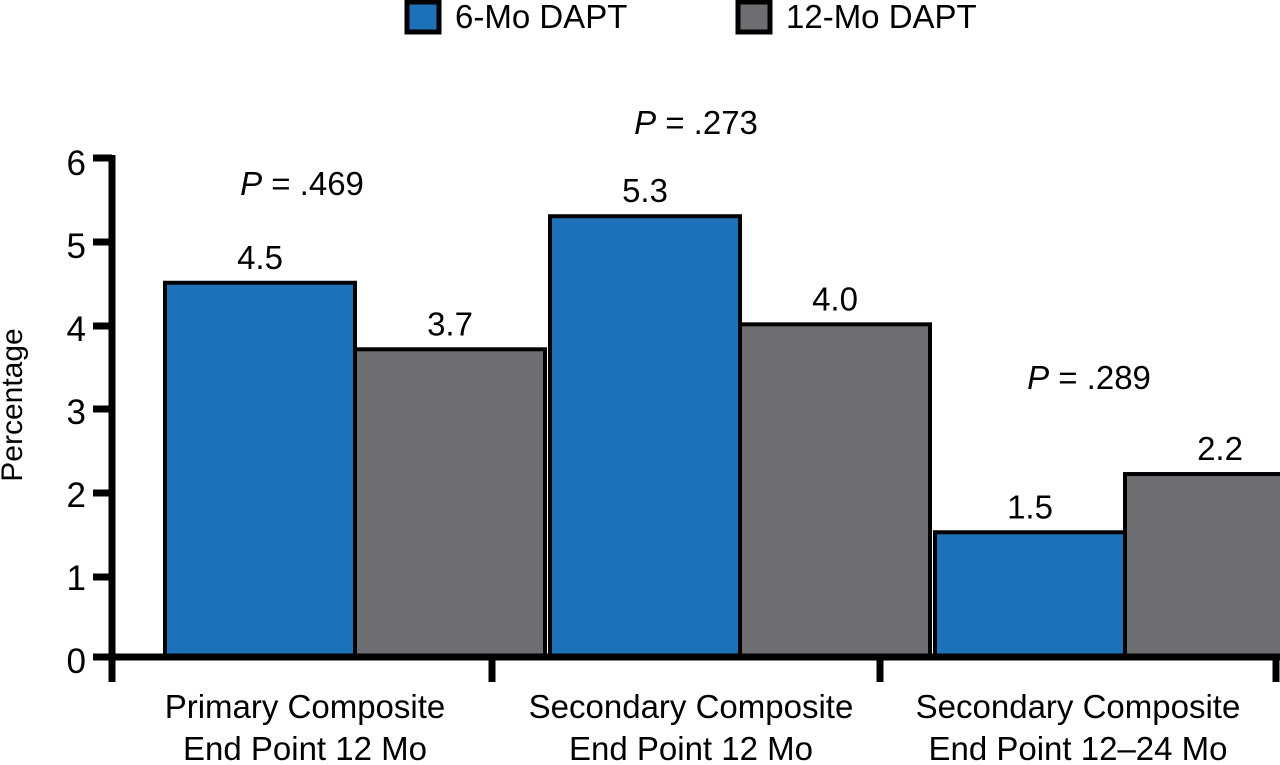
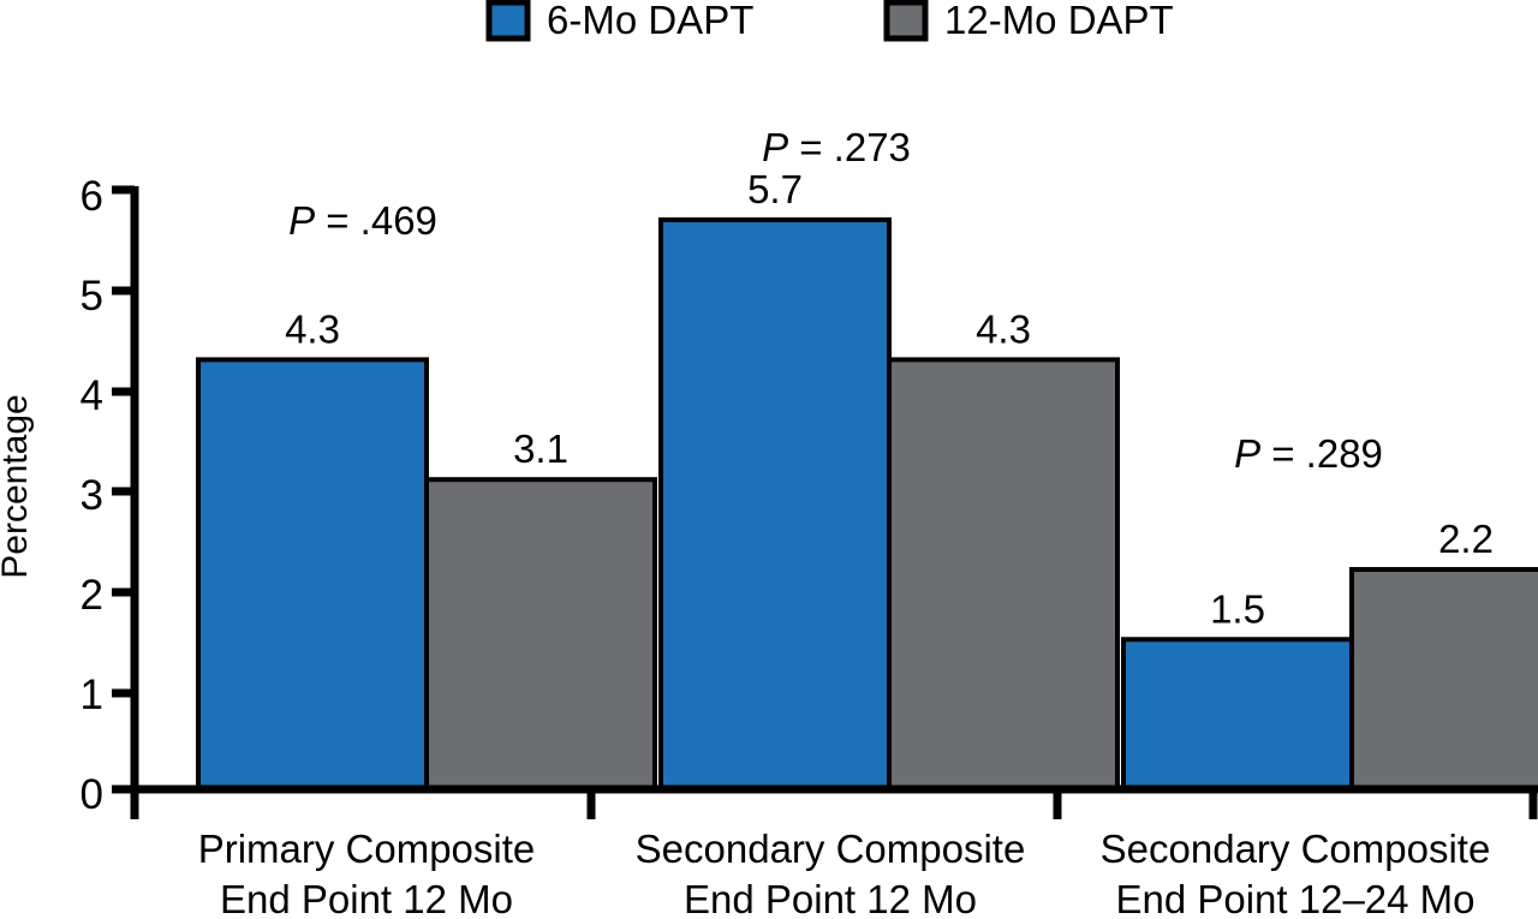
6-Mo DAPT/Primary Composite End Point 12 Mo: 4.5 -> 4.3
12-Mo DAPT/Primary Composite End Point 12 Mo: 3.7 -> 3.1
6-Mo DAPT/Secondary Composite End Point 12 Mo: 5.3 -> 5.7
12-Mo DAPT/Secondary Composite End Point 12 Mo: 4.0 -> 4.3
